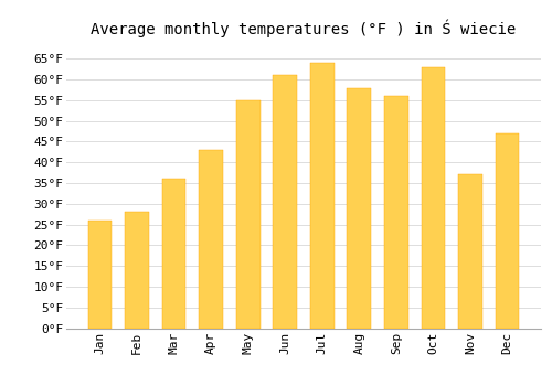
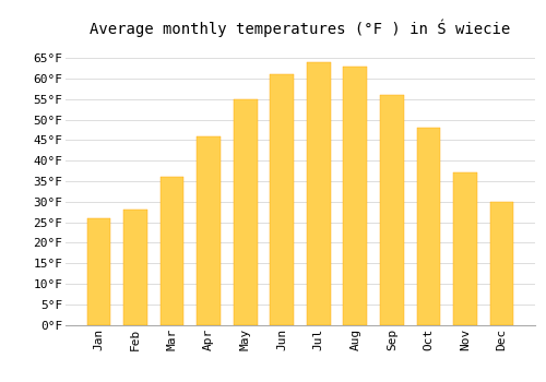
Apr: 43°F -> 46°F
Aug: 58°F -> 63°F
Oct: 63°F -> 48°F
Dec: 47°F -> 30°F
